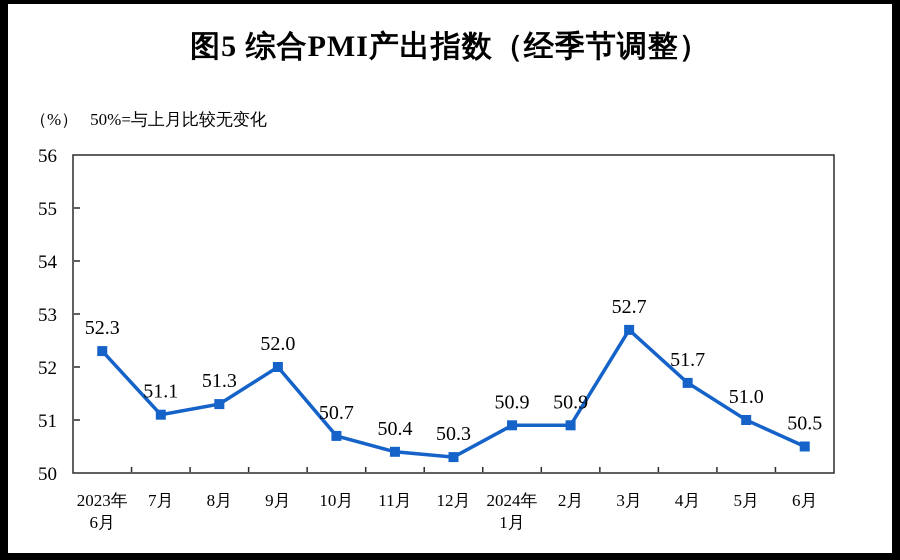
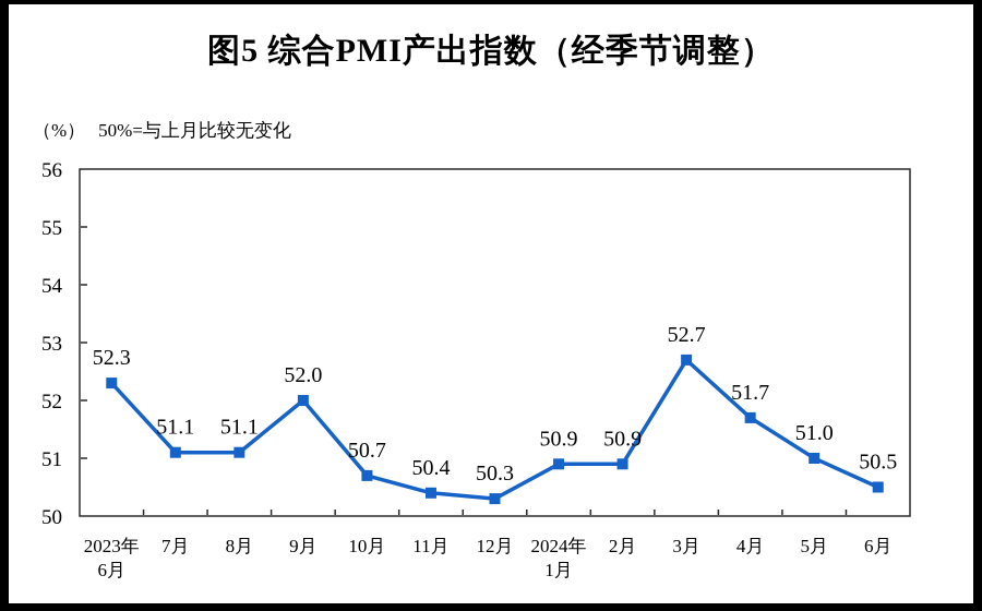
8月: 51.3 -> 51.1
